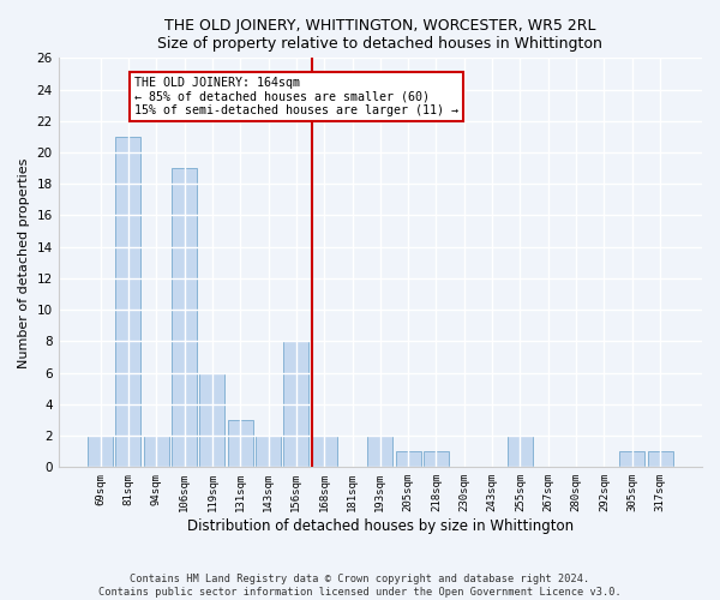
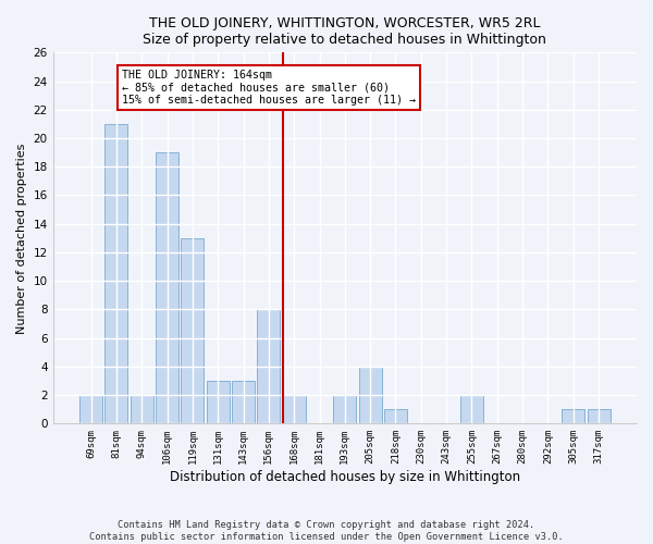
119sqm: 6 -> 13
143sqm: 2 -> 3
205sqm: 1 -> 4
